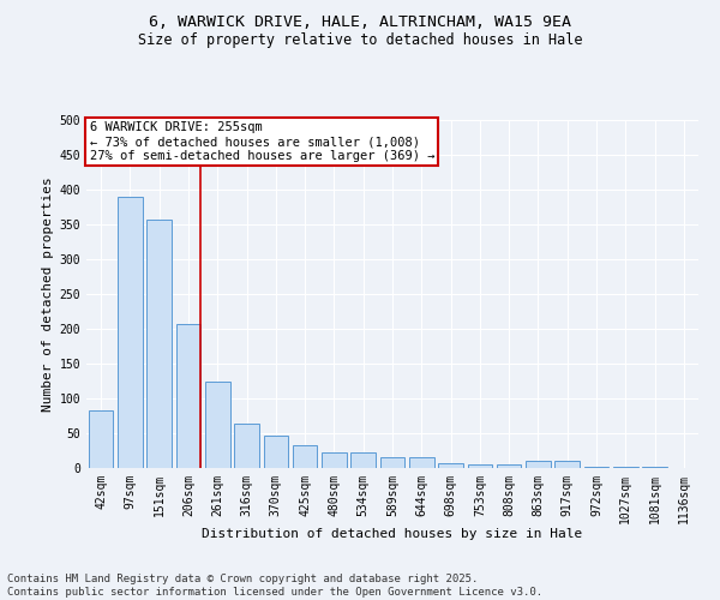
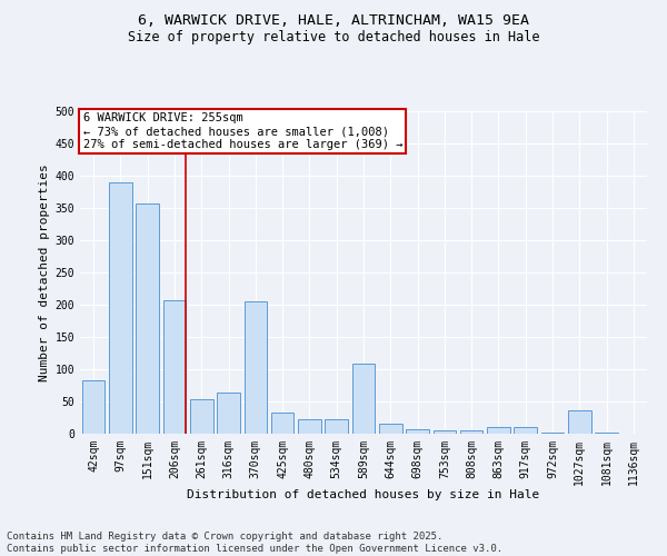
261sqm: 125 -> 54
370sqm: 46 -> 206
589sqm: 15 -> 108
1027sqm: 1 -> 36
